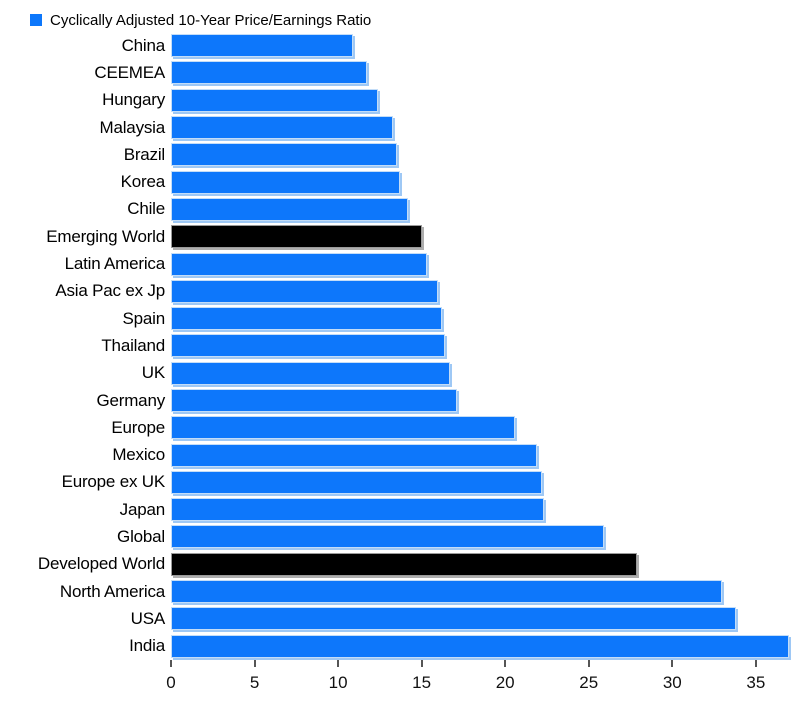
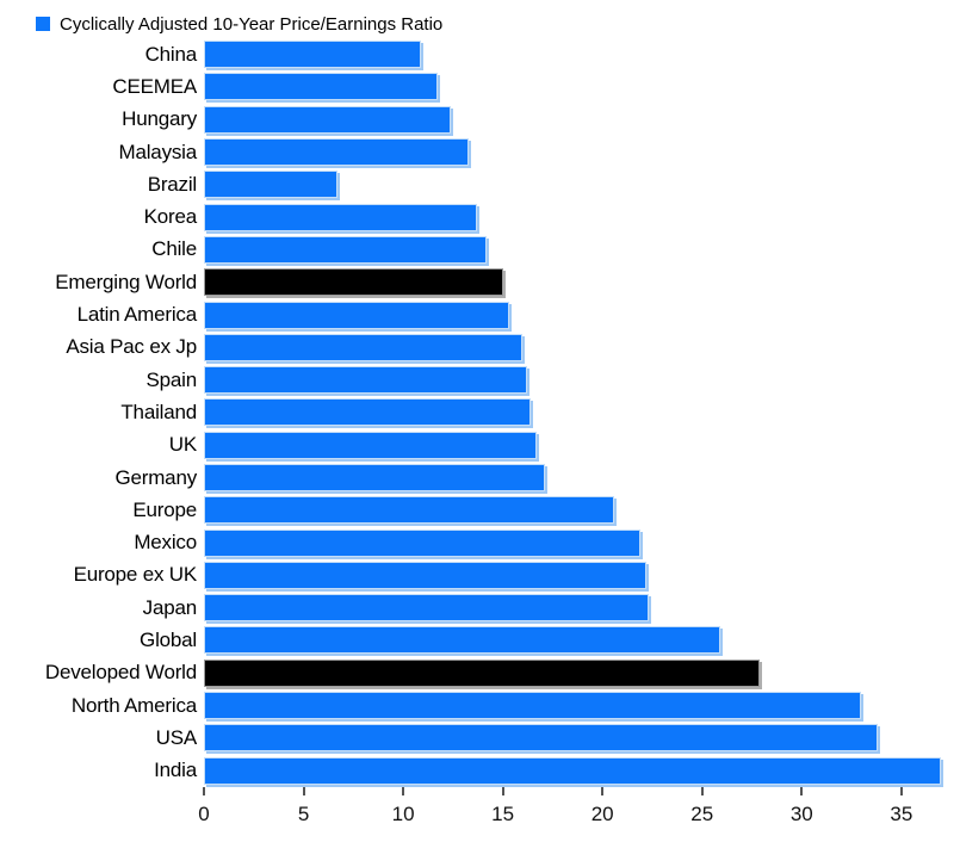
Brazil: 13.5 -> 6.7
